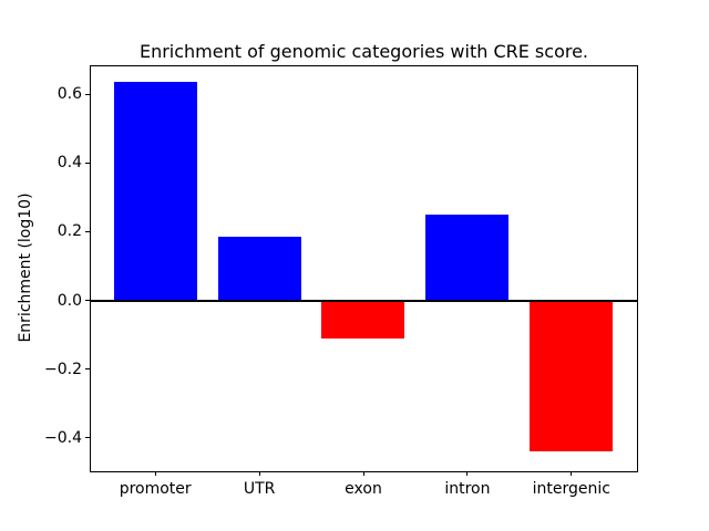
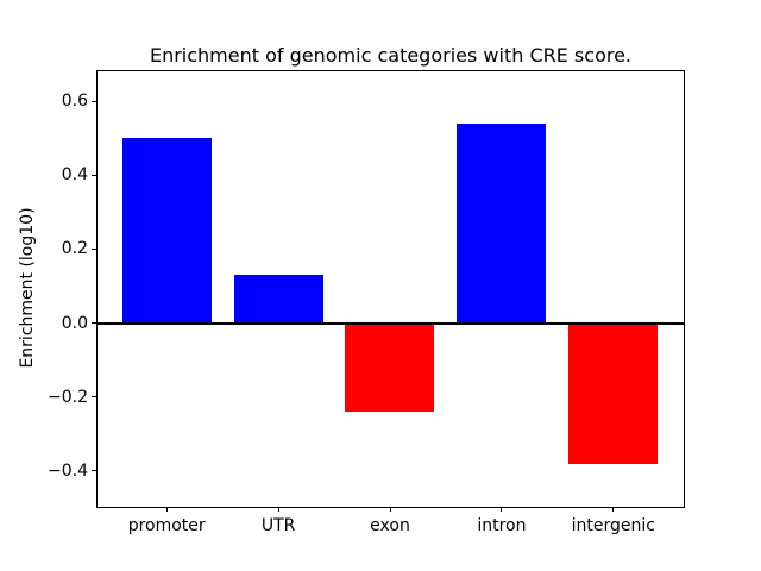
promoter: 0.64 -> 0.50
UTR: 0.18 -> 0.13
exon: -0.11 -> -0.24
intron: 0.25 -> 0.54
intergenic: -0.44 -> -0.38
